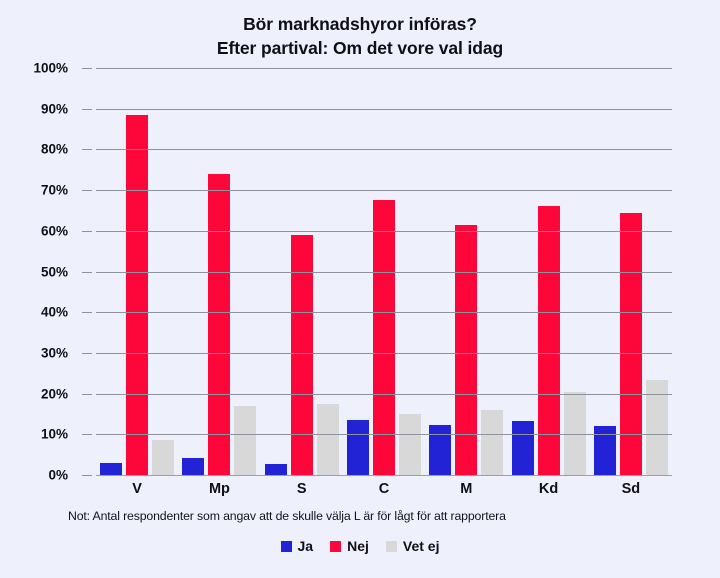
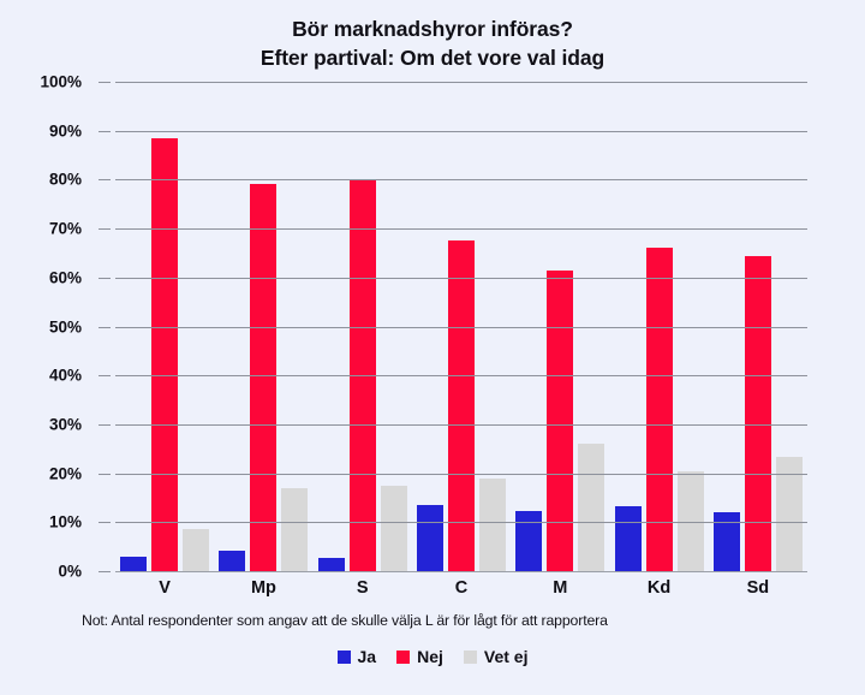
Nej/Mp: 74% -> 79%
Nej/S: 59% -> 80%
Vet ej/C: 15% -> 19%
Vet ej/M: 16% -> 26%
